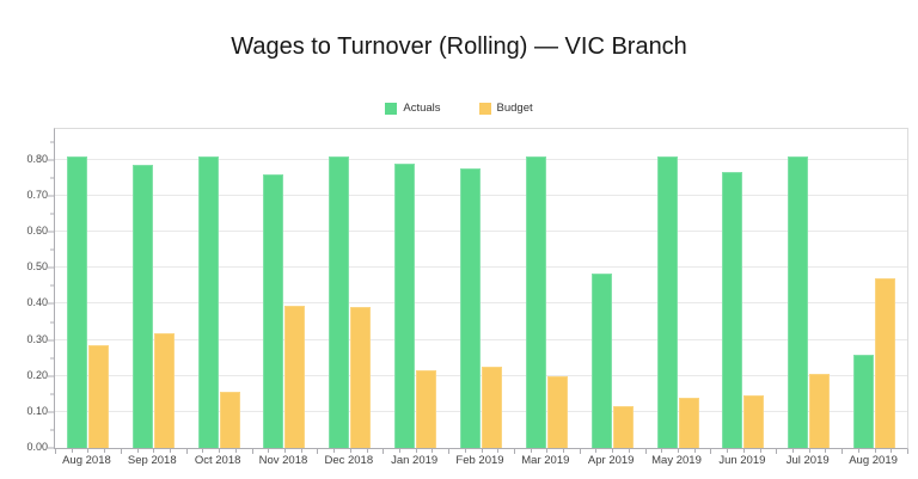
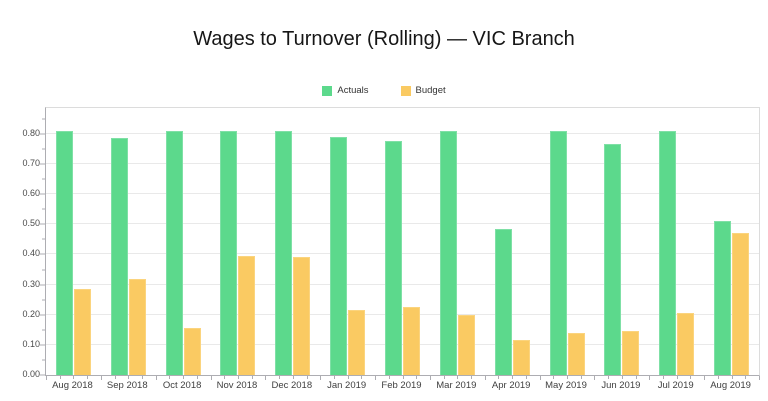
Actuals/Nov 2018: 0.76 -> 0.81
Actuals/Aug 2019: 0.26 -> 0.51
